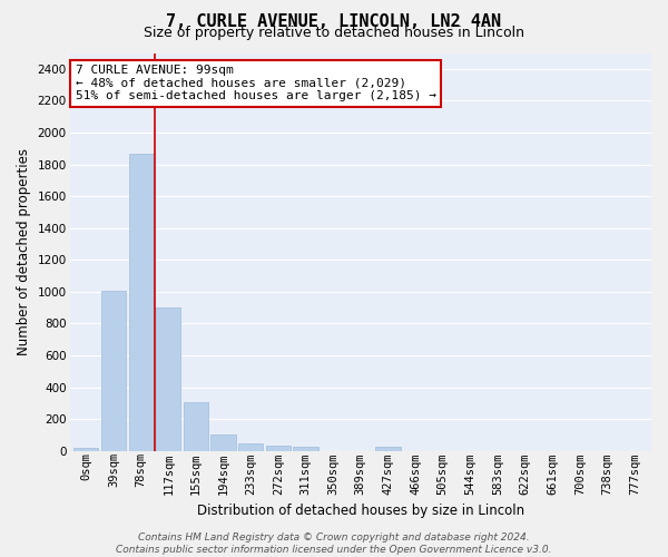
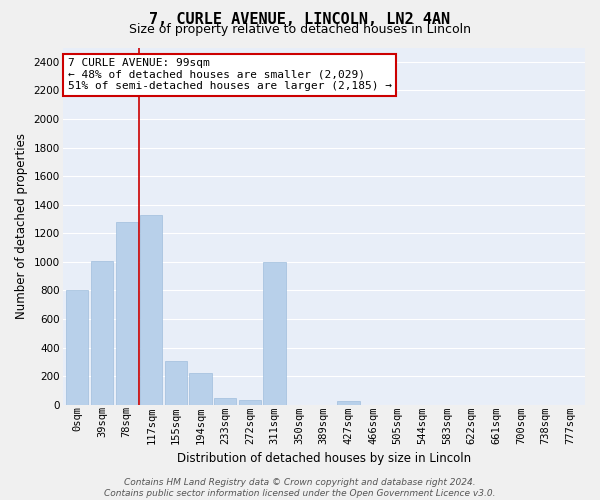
0sqm: 20 -> 800
78sqm: 1870 -> 1280
117sqm: 900 -> 1330
194sqm: 100 -> 220
311sqm: 20 -> 1000
